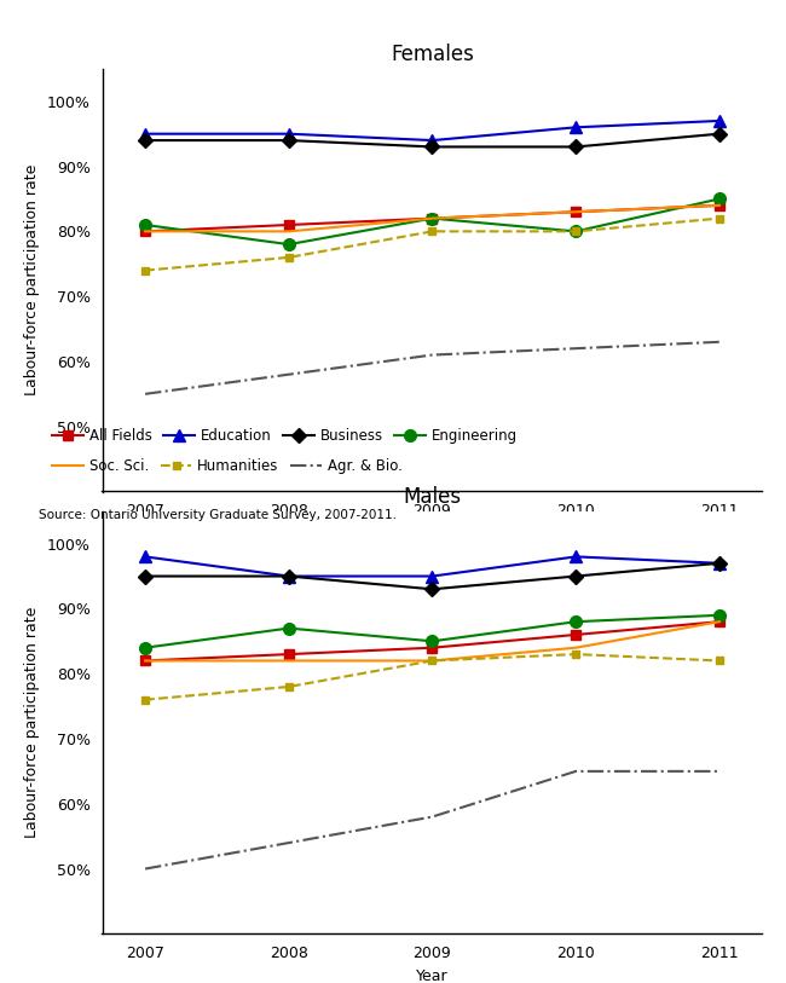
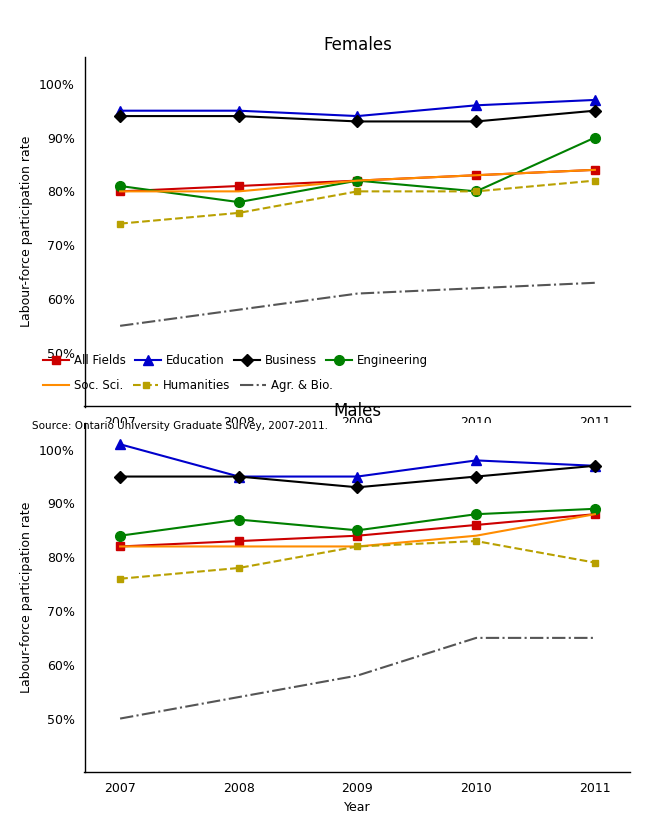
Females/Engineering/2011: 85% -> 90%
Males/Education/2007: 98% -> 101%
Males/Humanities/2011: 82% -> 79%
